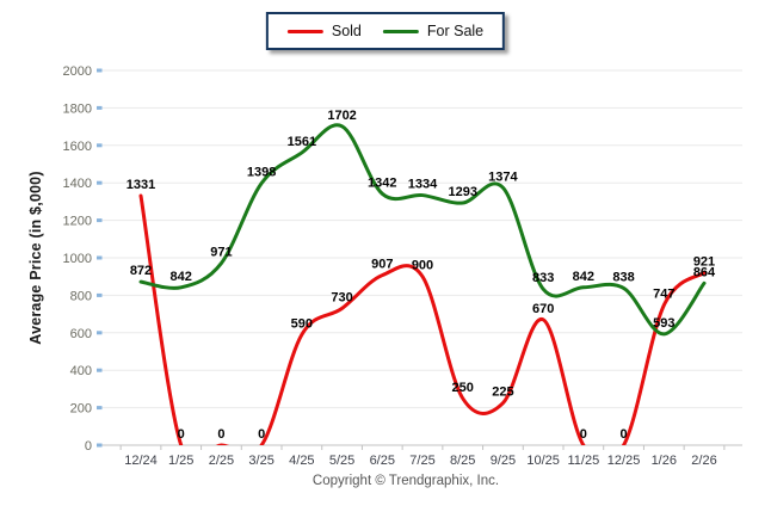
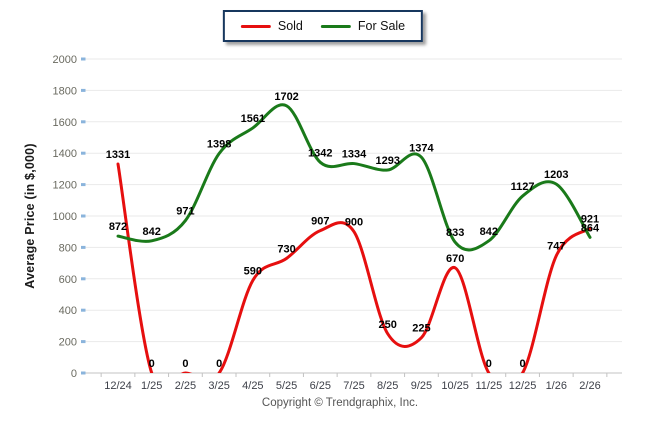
For Sale/12/25: 838 -> 1127
For Sale/1/26: 593 -> 1203
